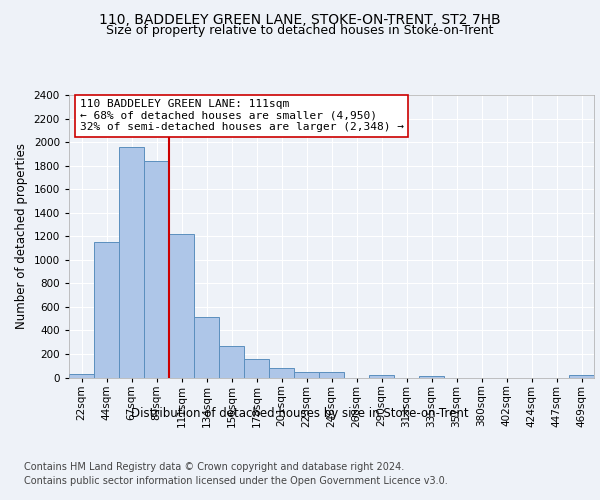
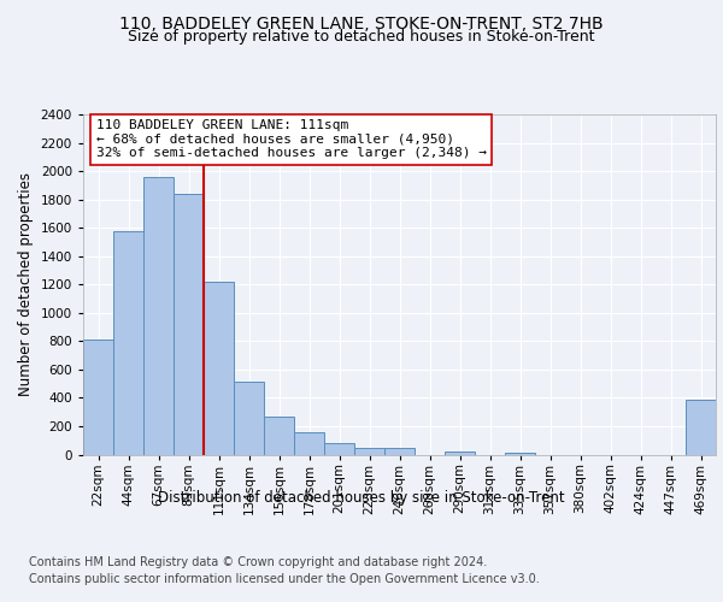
22sqm: 30 -> 810
44sqm: 1150 -> 1580
469sqm: 20 -> 390
